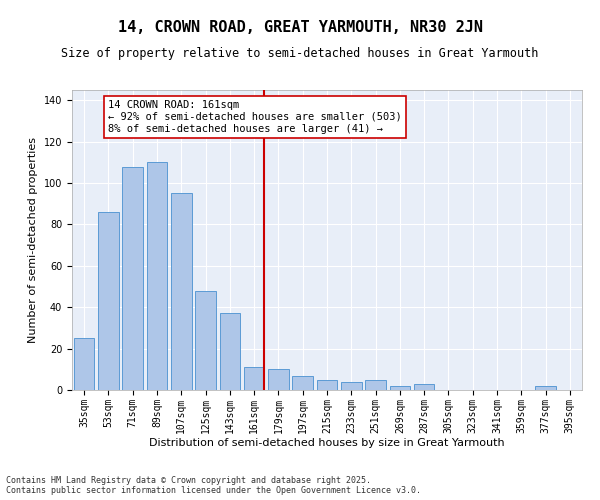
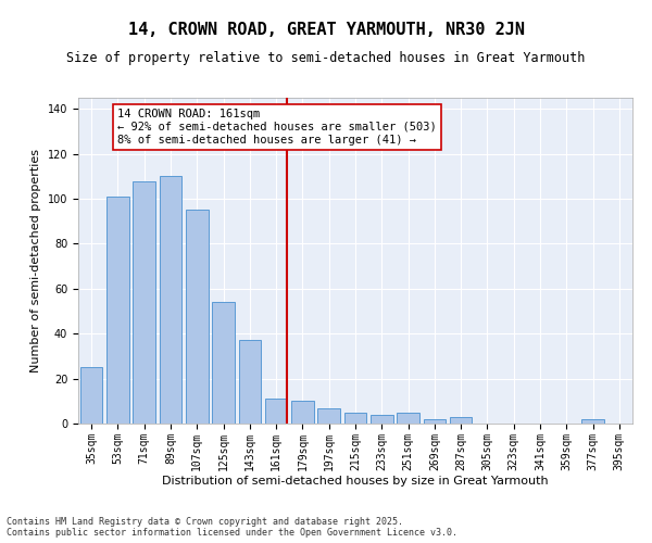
53sqm: 86 -> 101
125sqm: 48 -> 54
